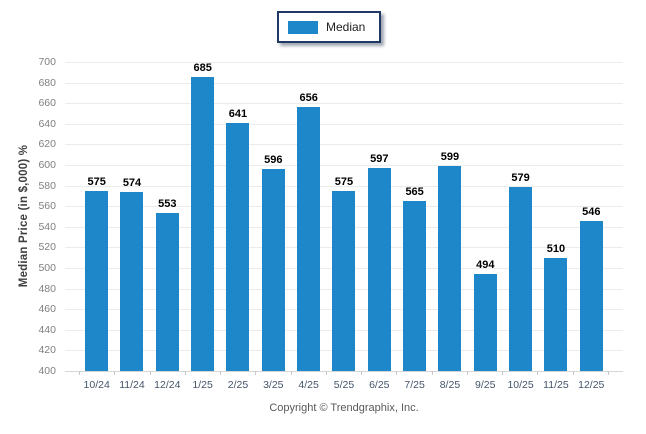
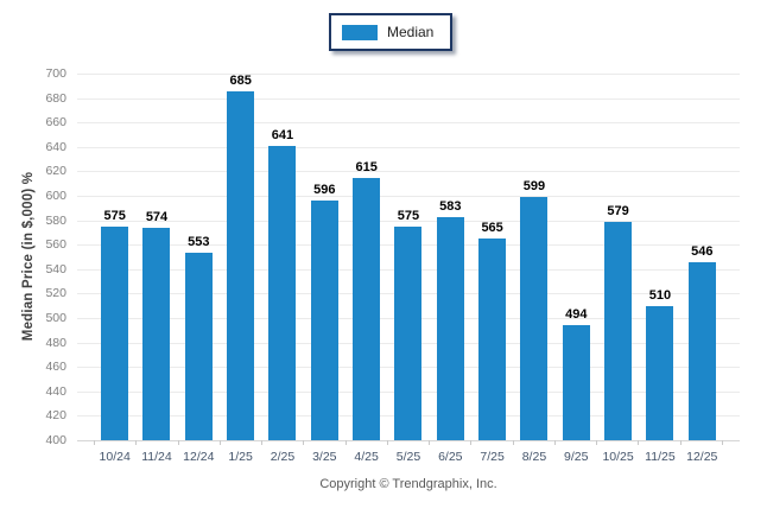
4/25: 656 -> 615
6/25: 597 -> 583
